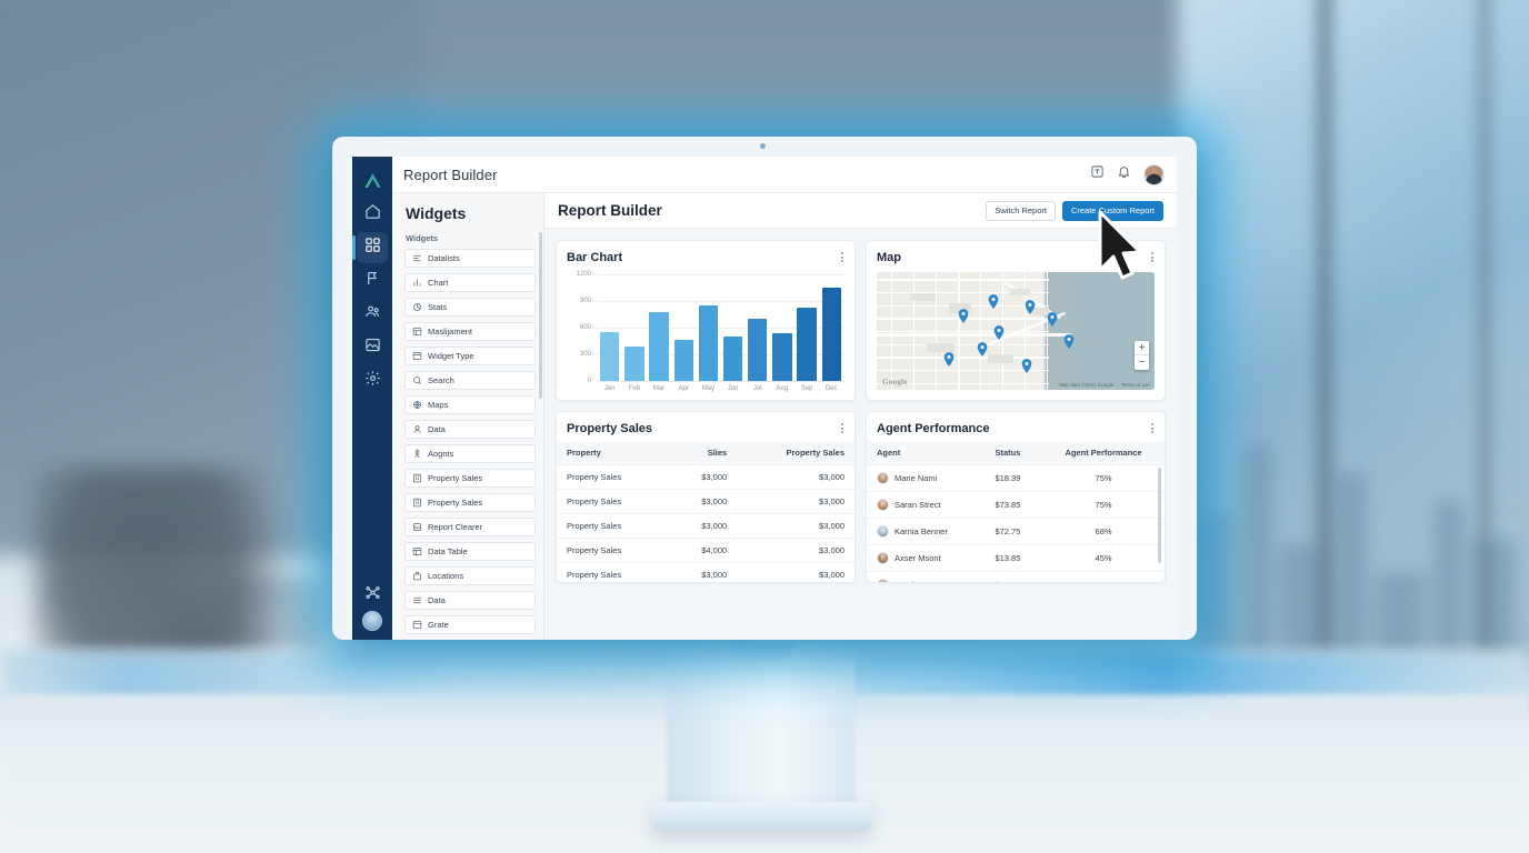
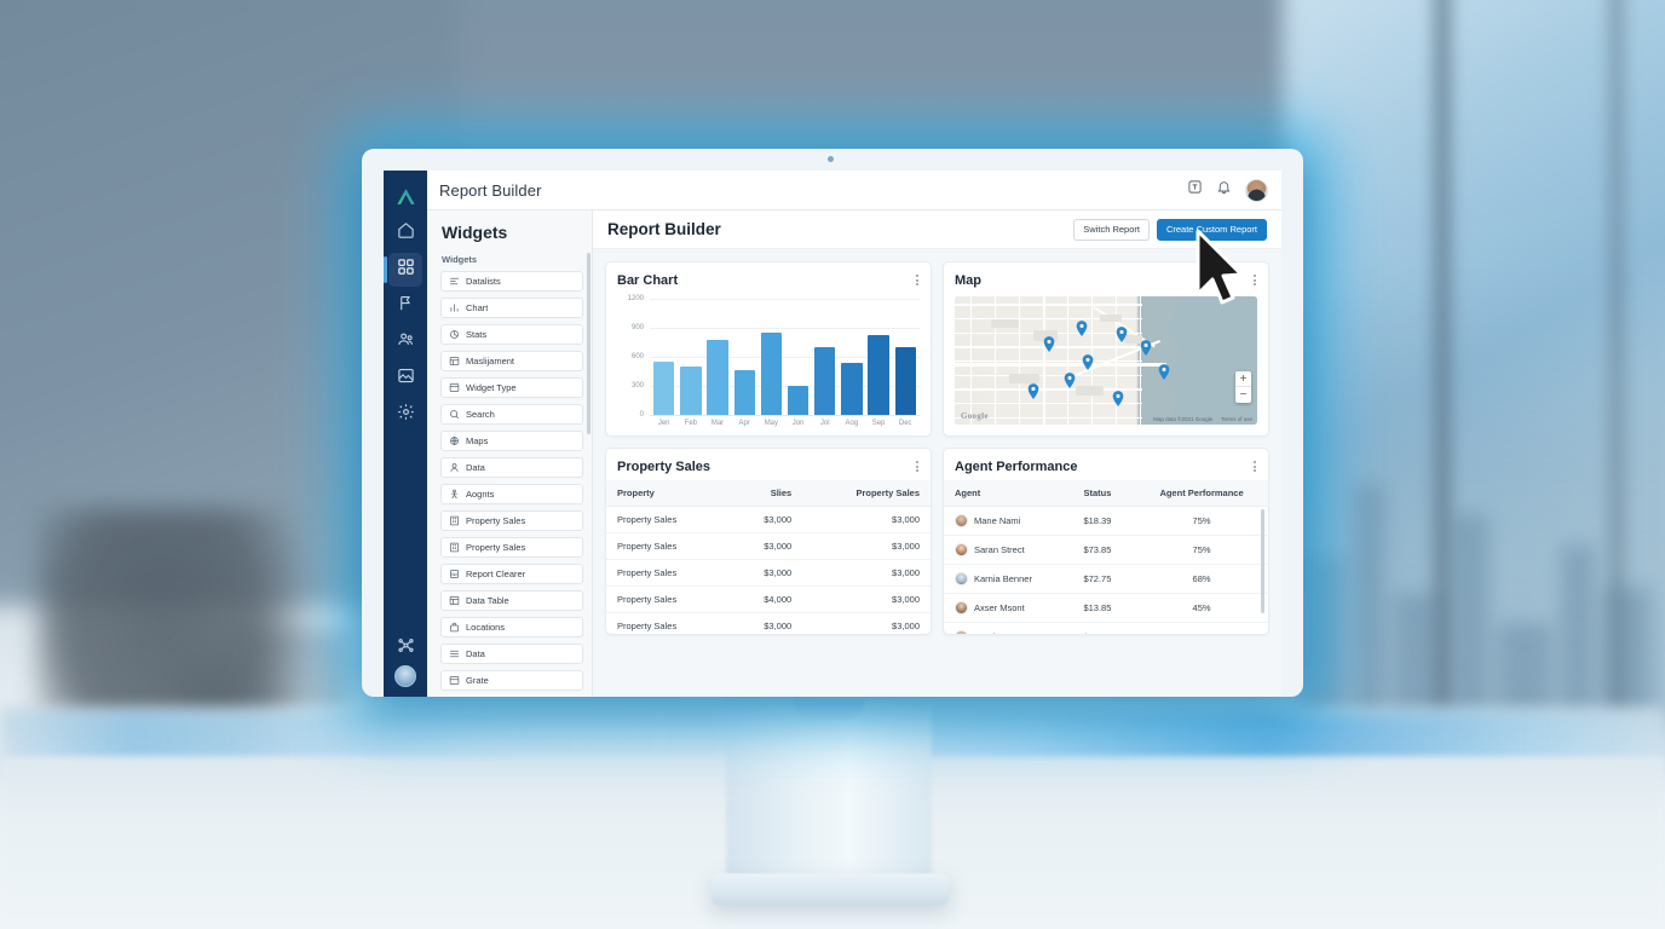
Feb: 400 -> 500
Jon: 500 -> 300
Dec: 1000 -> 700
